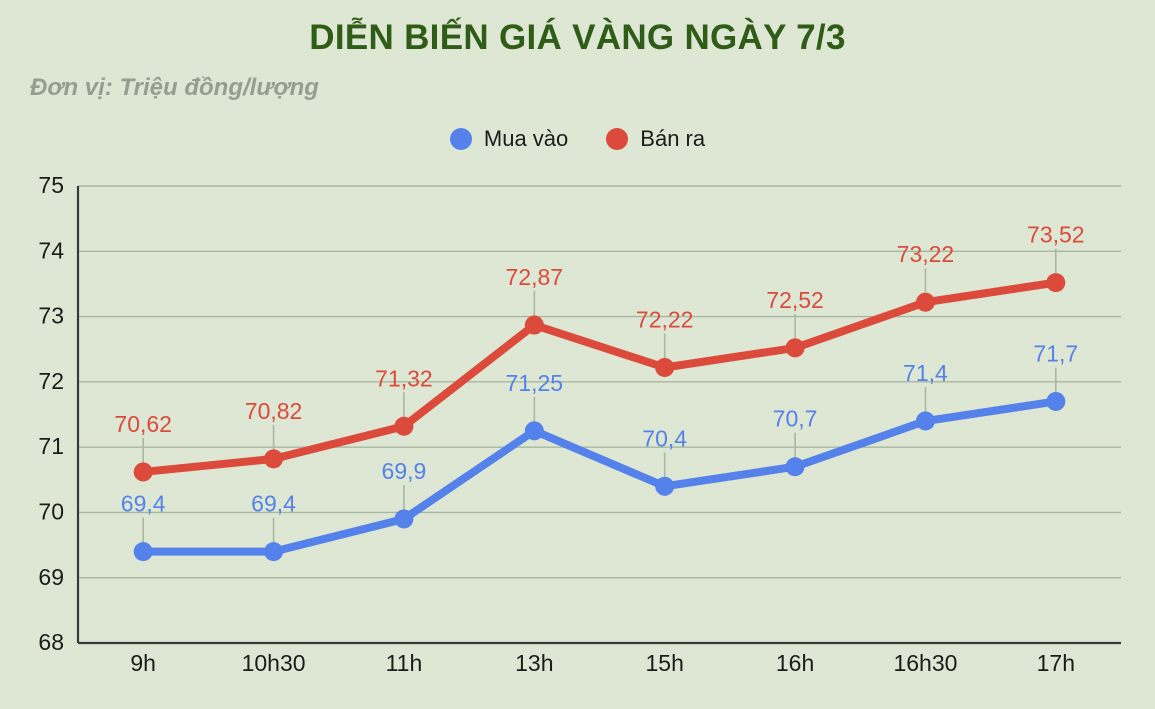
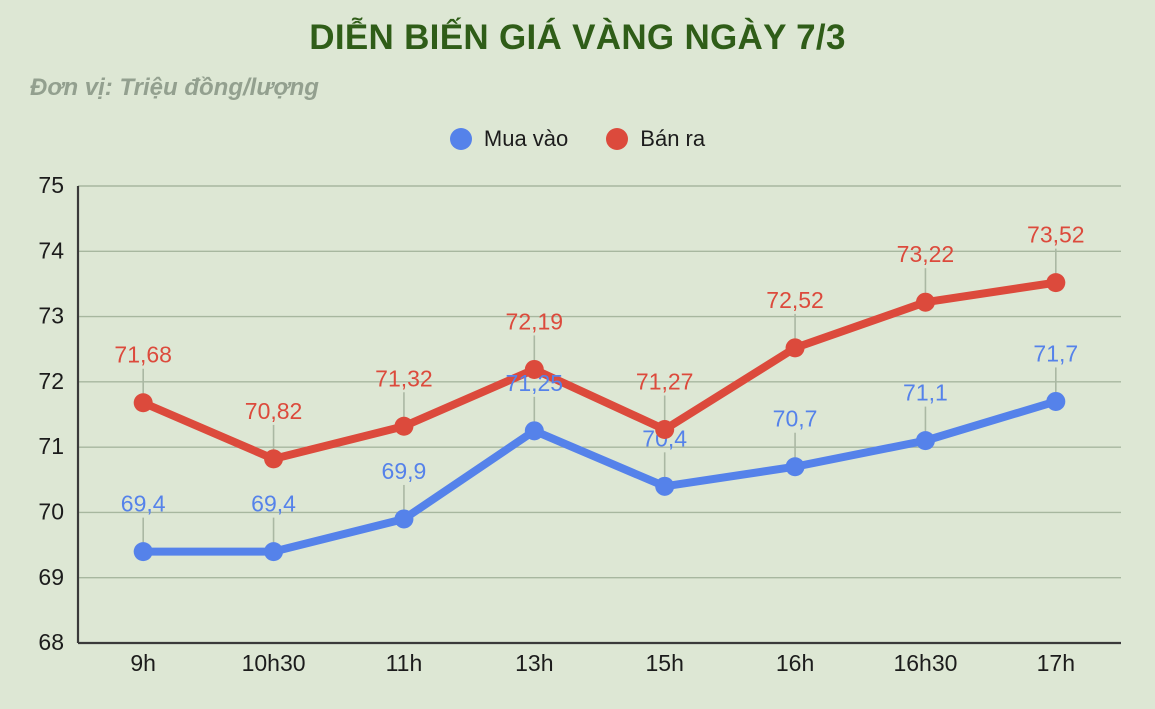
Bán ra/9h: 70,62 -> 71,68
Bán ra/13h: 72,87 -> 72,19
Bán ra/15h: 72,22 -> 71,27
Mua vào/16h30: 71,4 -> 71,1
